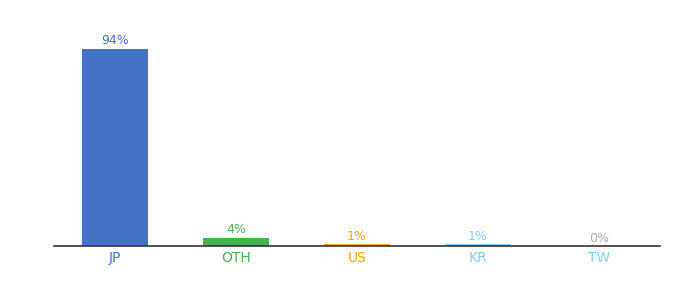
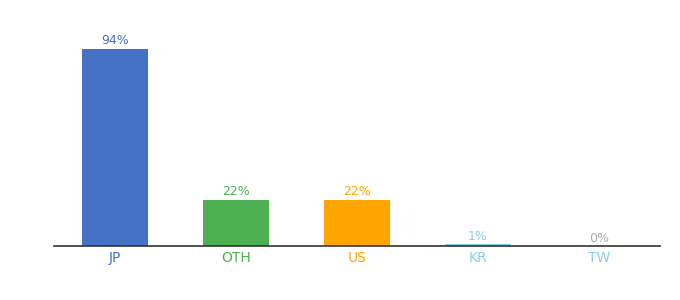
OTH: 4% -> 22%
US: 1% -> 22%
